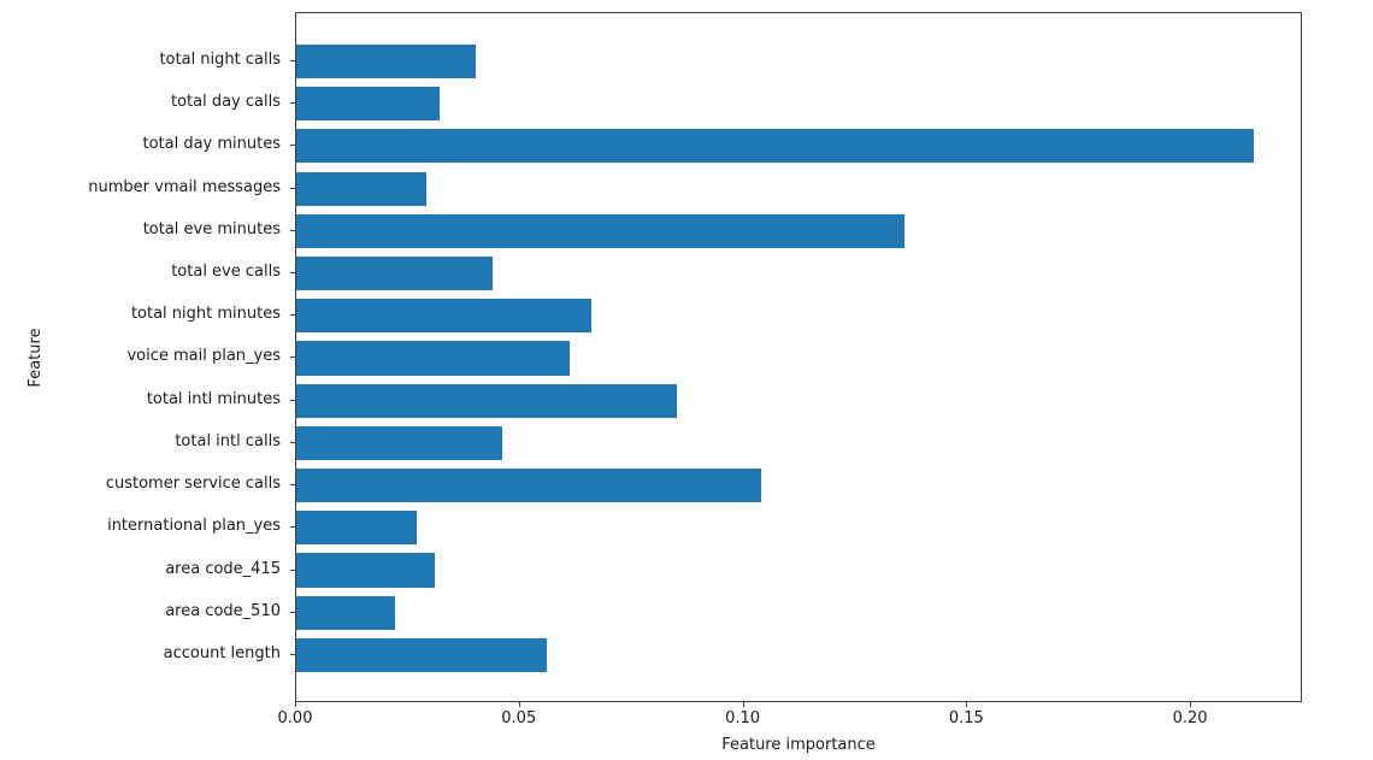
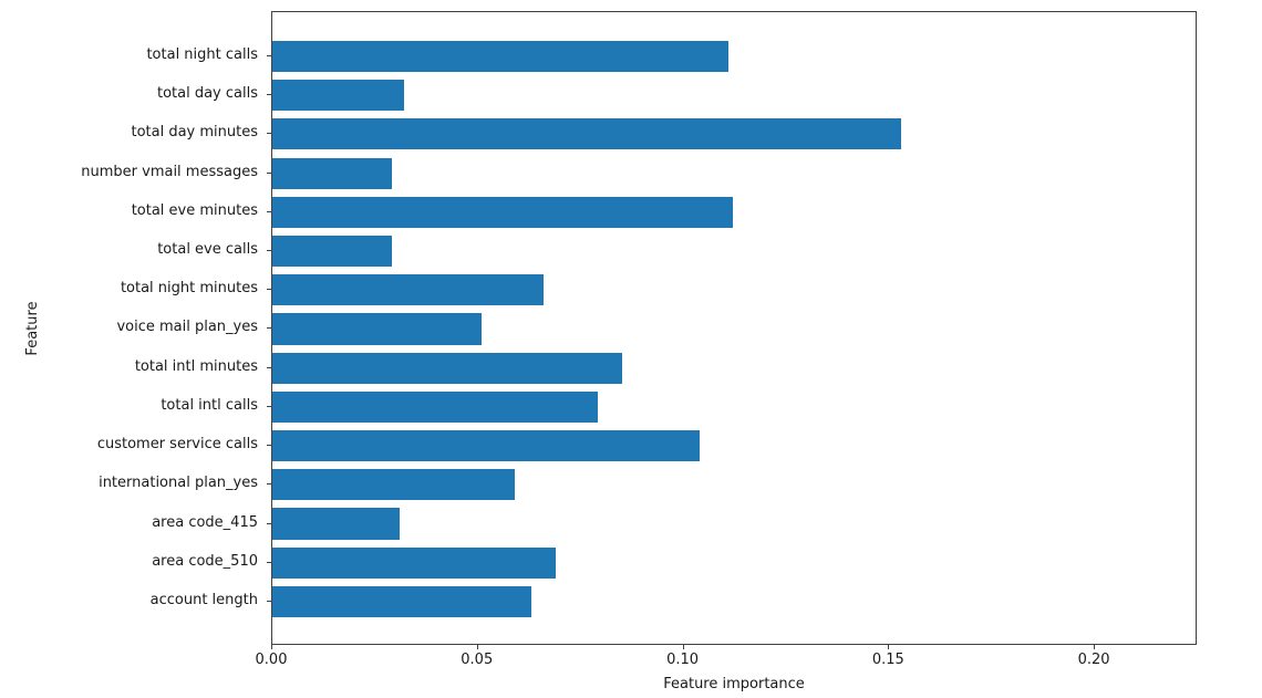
total night calls: 0.040 -> 0.111
total day minutes: 0.214 -> 0.153
total eve minutes: 0.136 -> 0.112
total eve calls: 0.044 -> 0.029
voice mail plan_yes: 0.061 -> 0.051
total intl calls: 0.046 -> 0.079
international plan_yes: 0.027 -> 0.059
area code_510: 0.022 -> 0.069
account length: 0.056 -> 0.063
